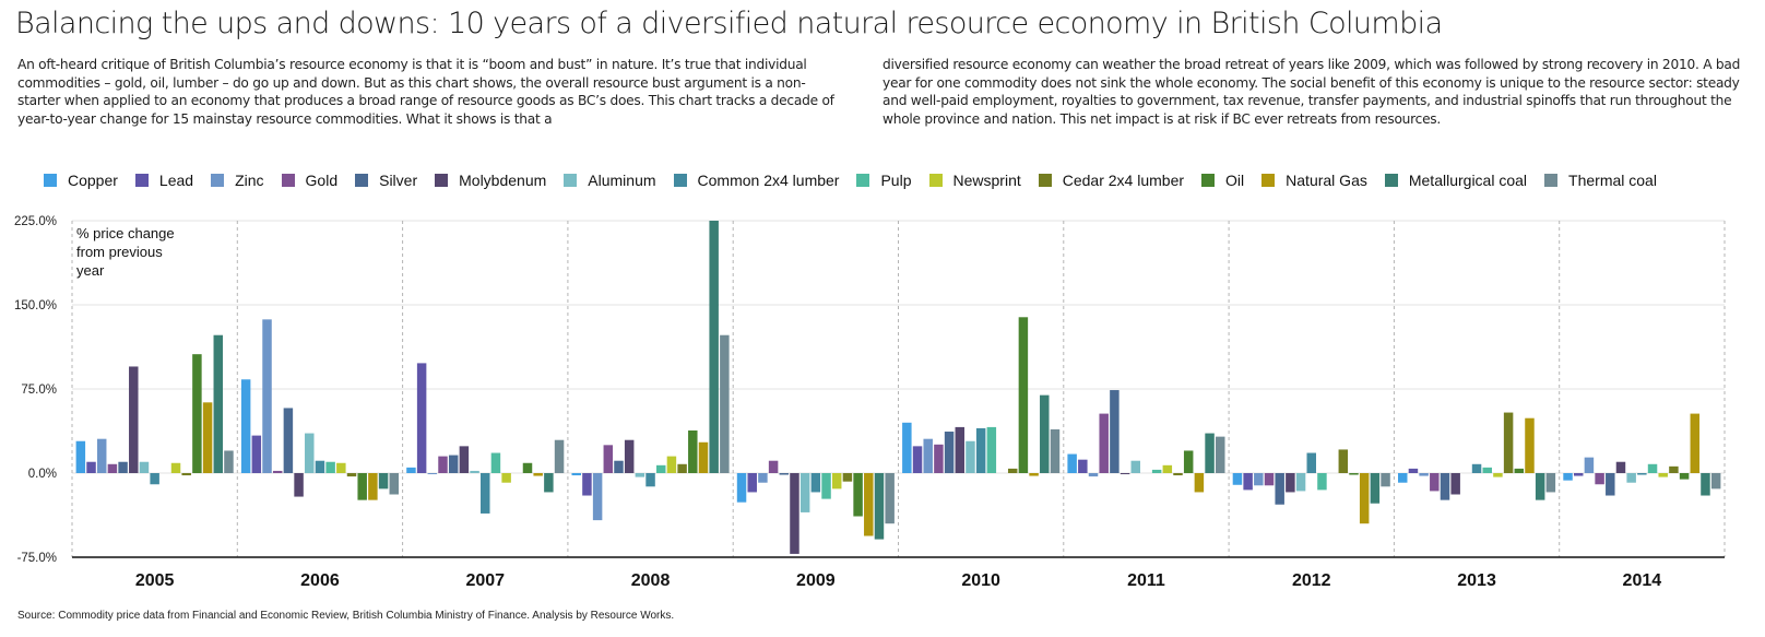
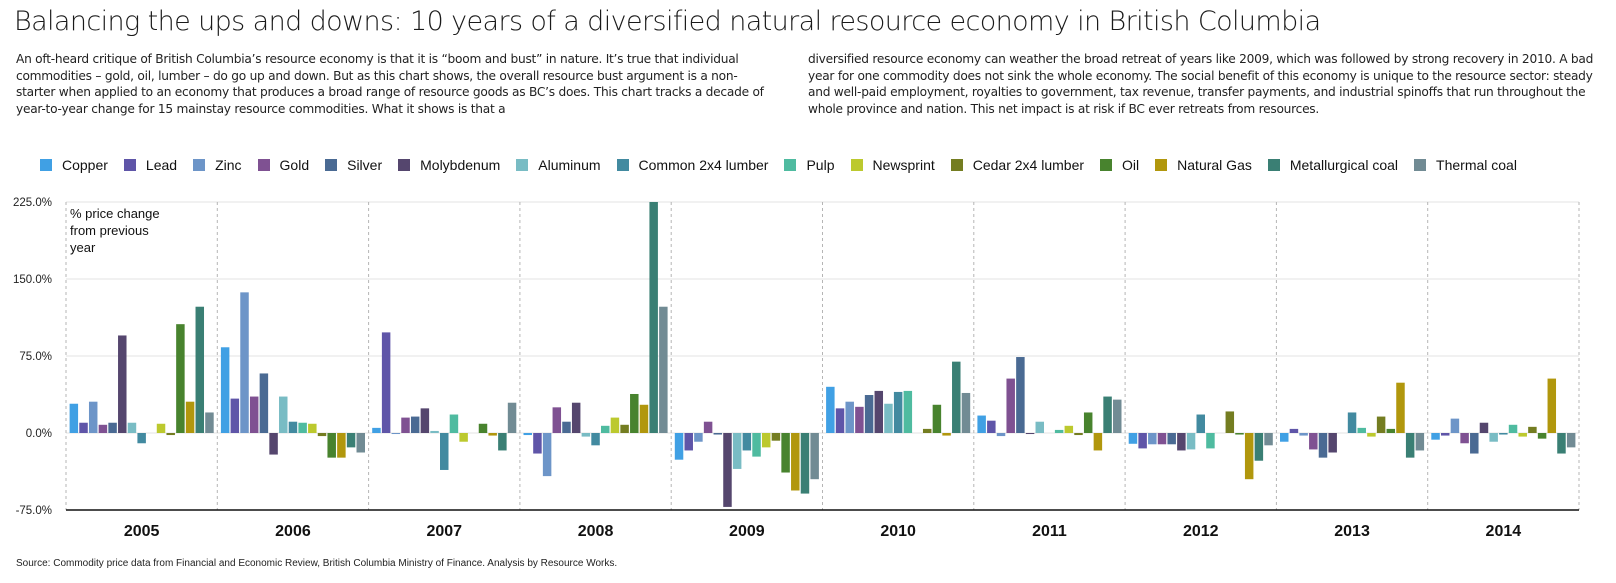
Natural Gas/2005: 63% -> 30%
Gold/2006: 2% -> 36%
Oil/2010: 139% -> 28%
Silver/2012: -28% -> -11%
Common 2x4 lumber/2013: 8% -> 20%
Cedar 2x4 lumber/2013: 54% -> 16%
